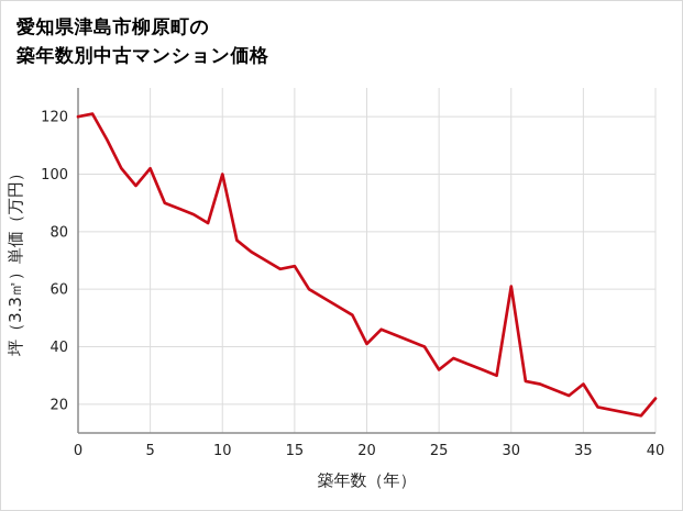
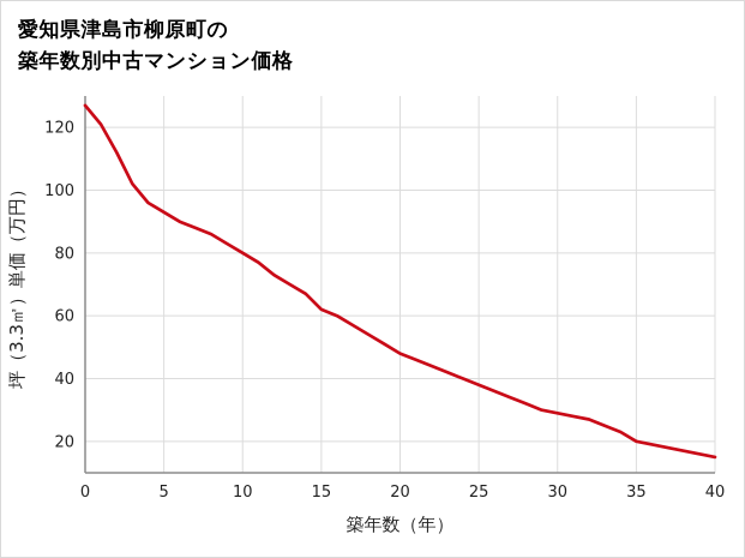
0: 120 -> 127
5: 102 -> 93
10: 100 -> 80
15: 68 -> 62
20: 41 -> 48
25: 32 -> 38
30: 61 -> 29
35: 27 -> 20
40: 22 -> 15
